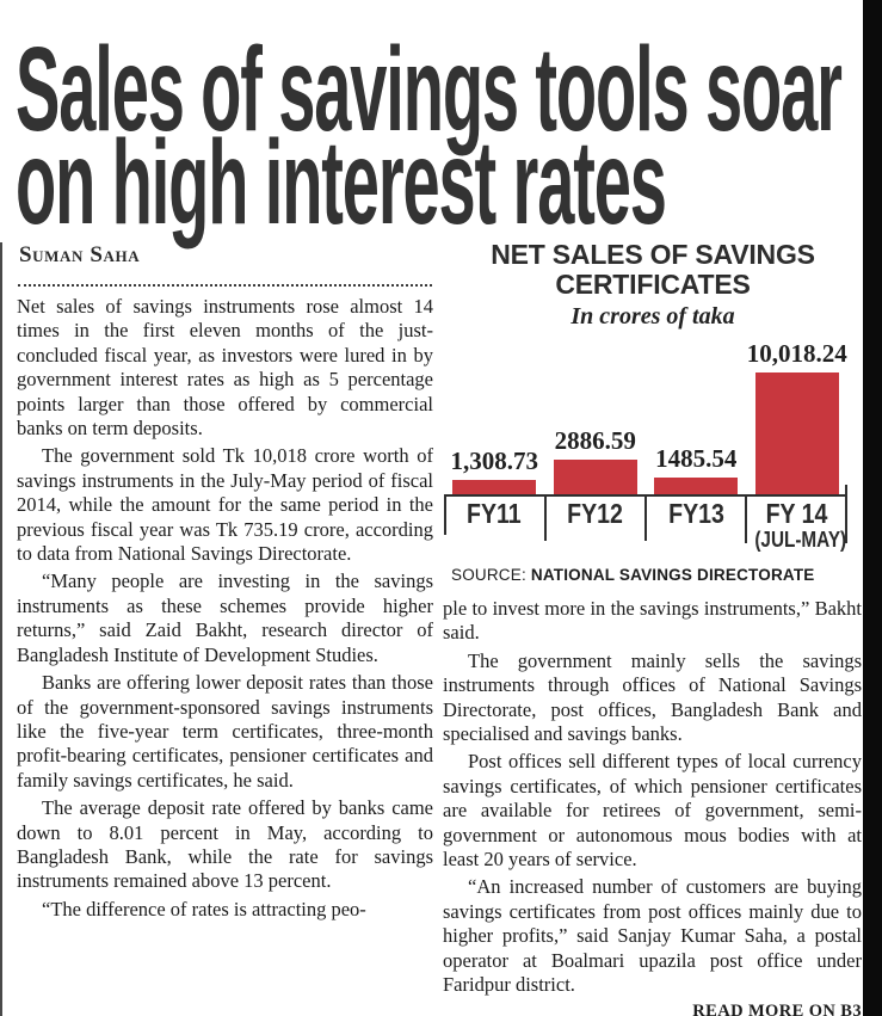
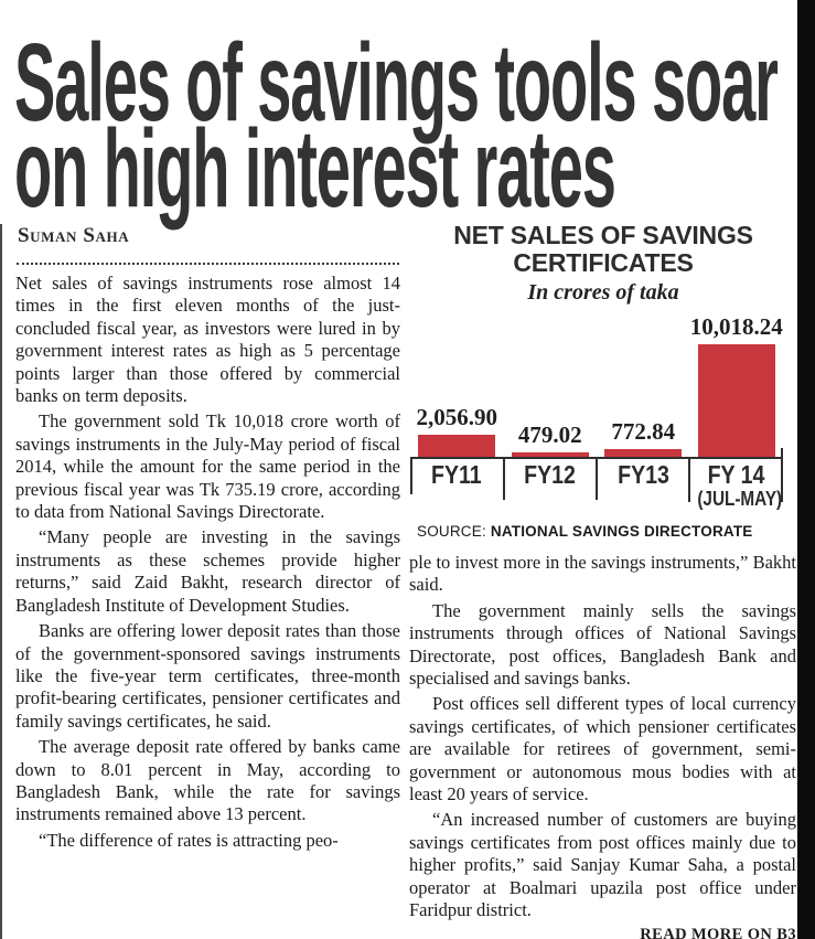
FY11: 1,308.73 -> 2,056.90
FY12: 2886.59 -> 479.02
FY13: 1485.54 -> 772.84
